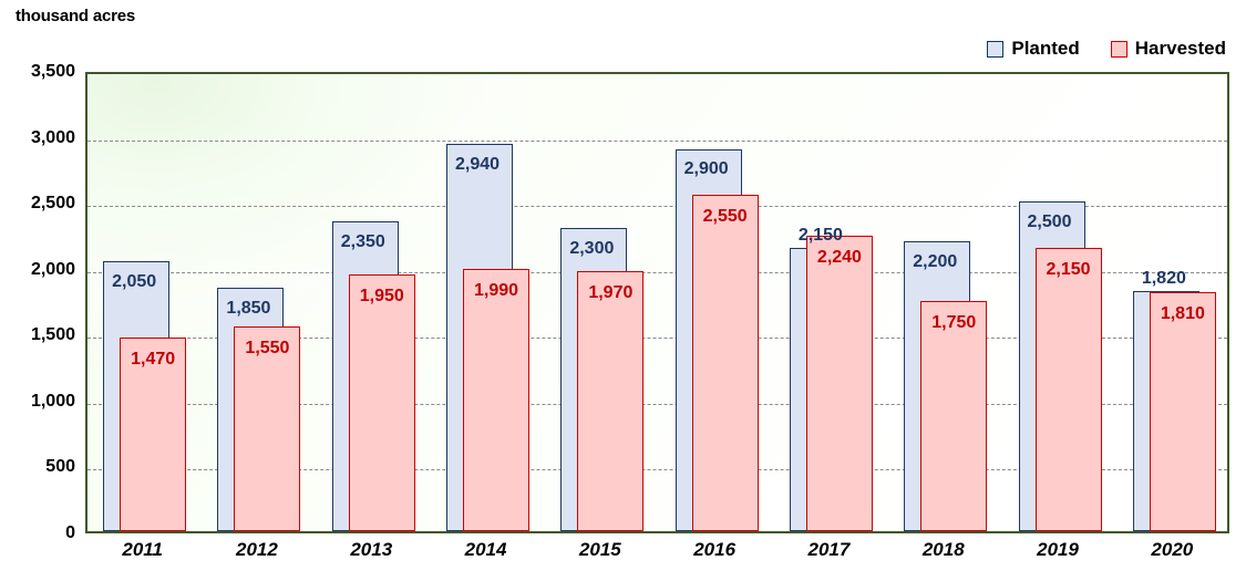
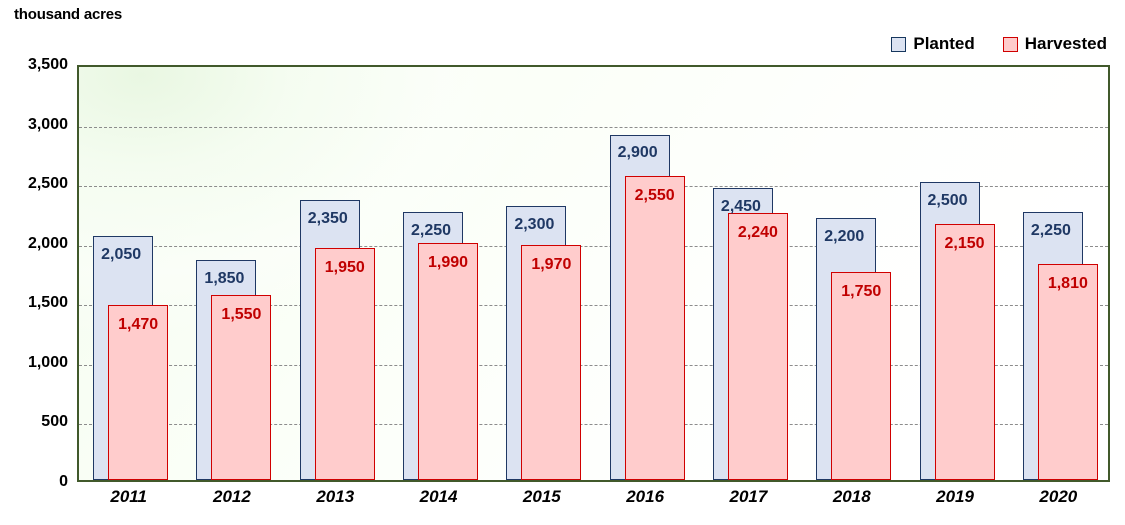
Planted/2014: 2,940 -> 2,250
Planted/2017: 2,150 -> 2,450
Planted/2020: 1,820 -> 2,250
